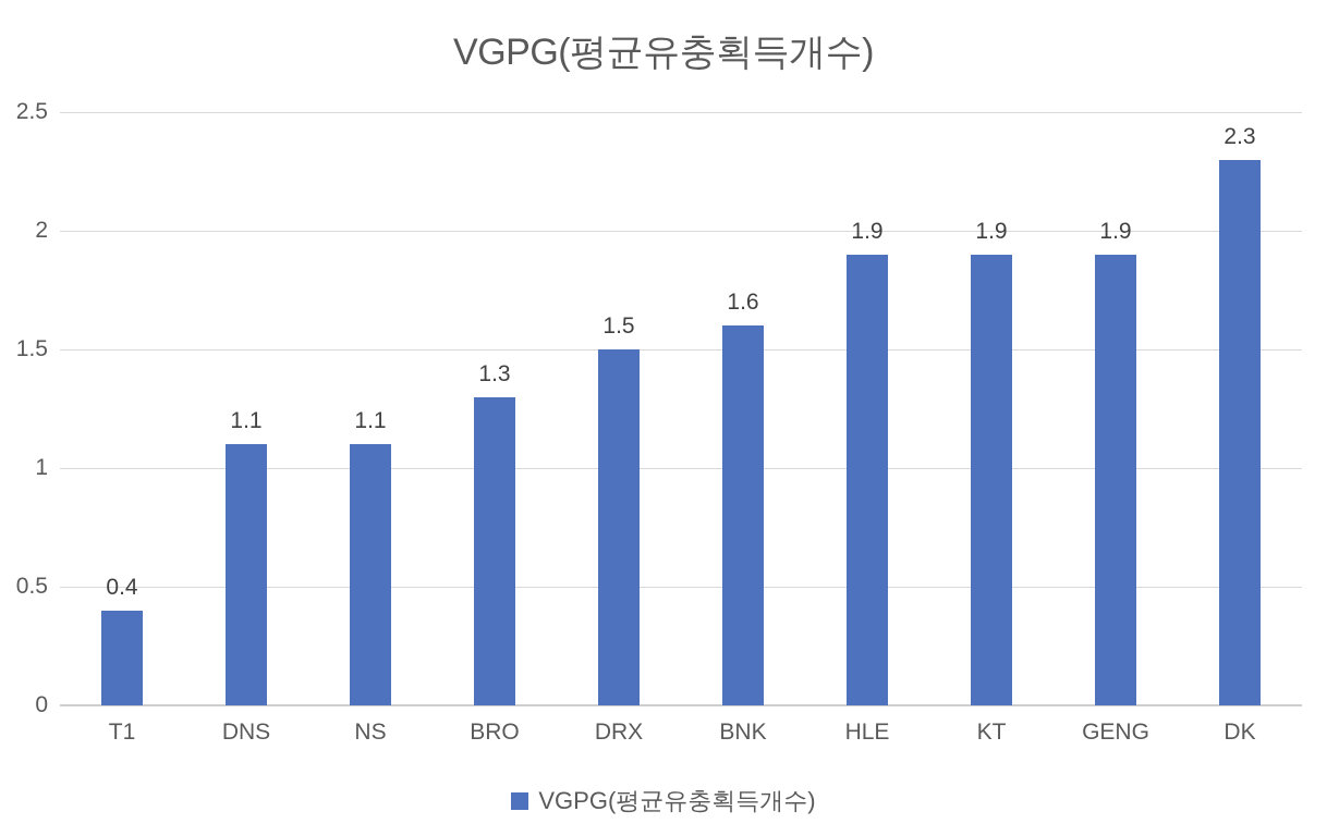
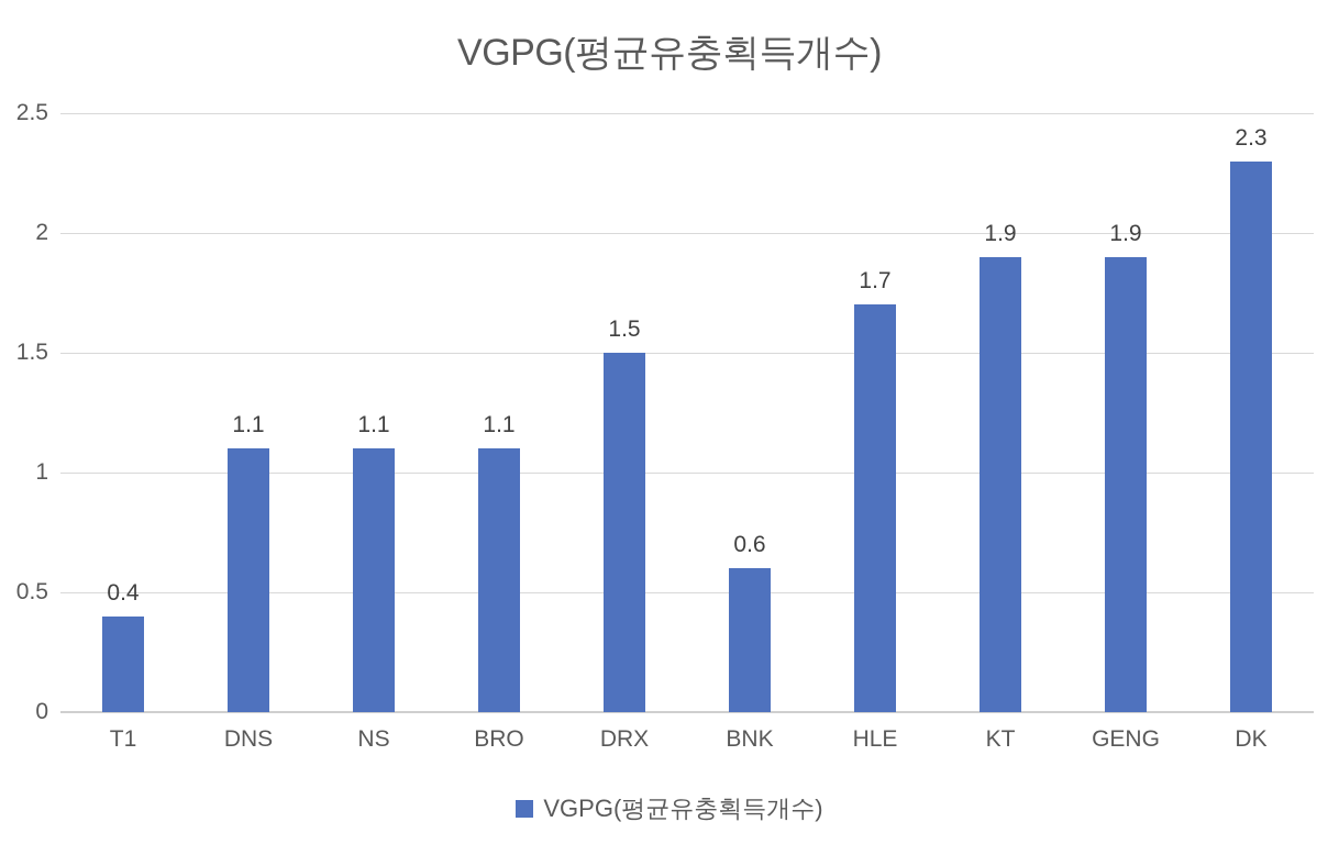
BRO: 1.3 -> 1.1
BNK: 1.6 -> 0.6
HLE: 1.9 -> 1.7
